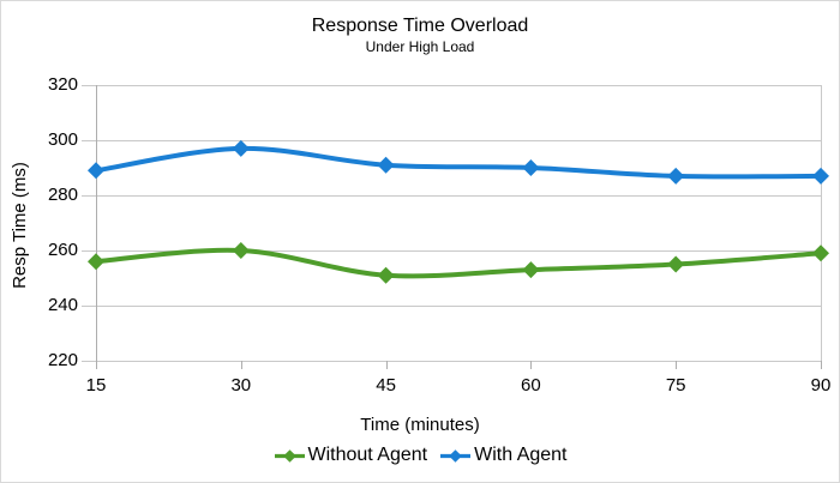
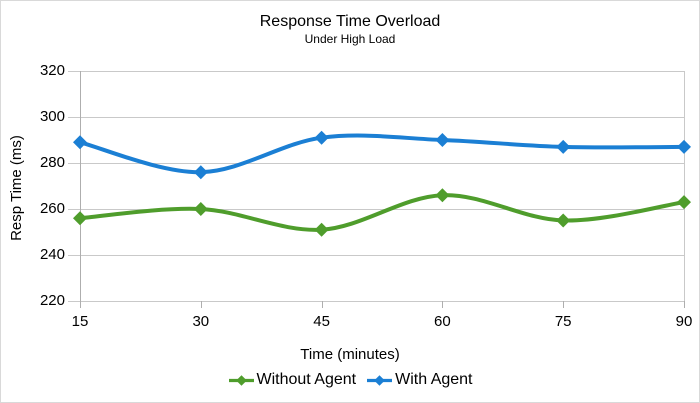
With Agent/30: 297 -> 276
Without Agent/60: 253 -> 266
Without Agent/90: 259 -> 263
